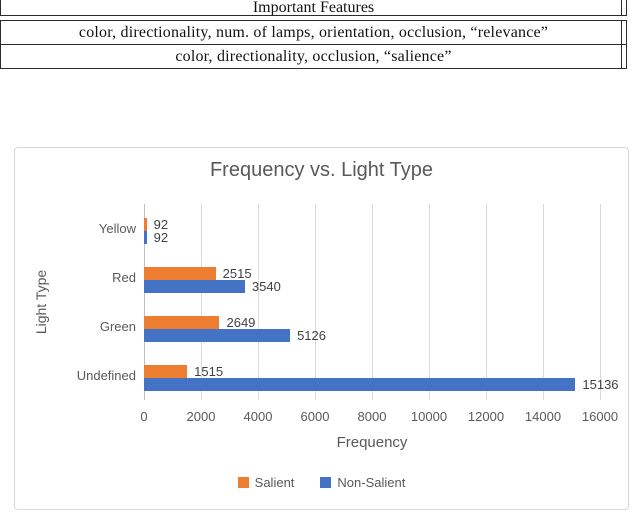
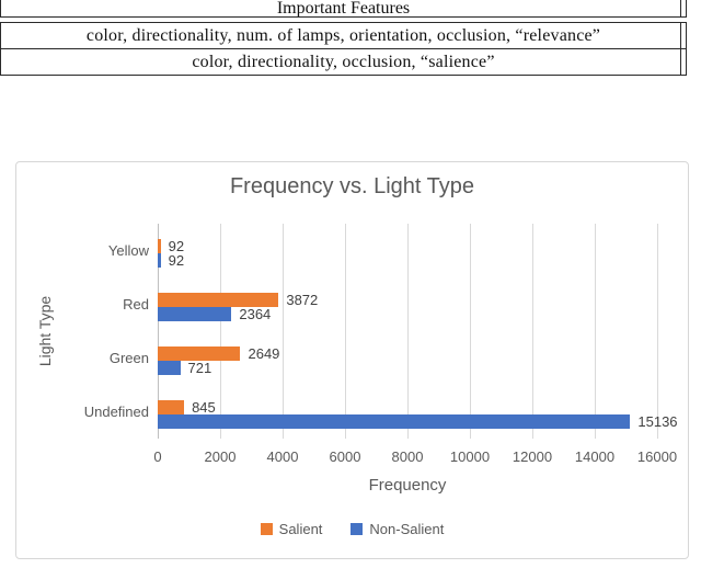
Salient/Red: 2515 -> 3872
Non-Salient/Red: 3540 -> 2364
Non-Salient/Green: 5126 -> 721
Salient/Undefined: 1515 -> 845
